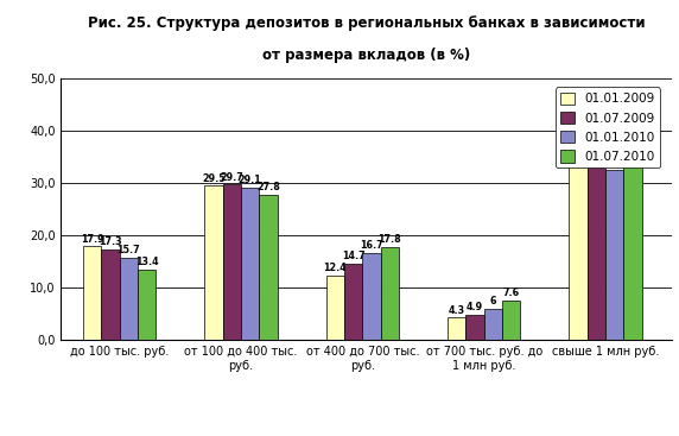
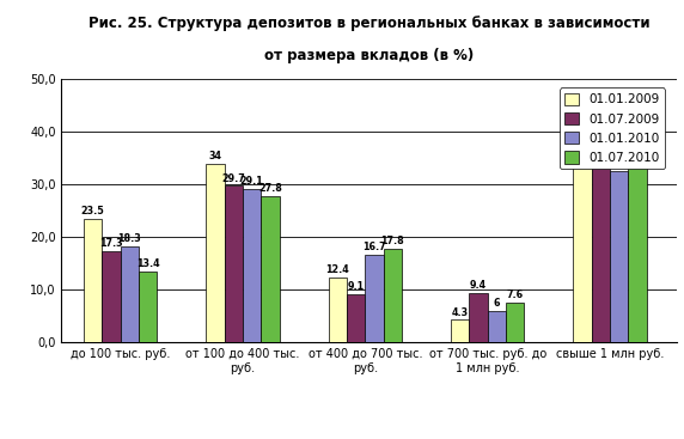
01.01.2009/до 100 тыс. руб.: 17,9 -> 23,5
01.01.2010/до 100 тыс. руб.: 15.7 -> 18.3
01.01.2009/от 100 до 400 тыс. руб.: 29,5 -> 34,0
01.07.2009/от 400 до 700 тыс. руб.: 14.7 -> 9.1
01.07.2009/от 700 тыс. руб. до 1 млн руб.: 4.9 -> 9.4
